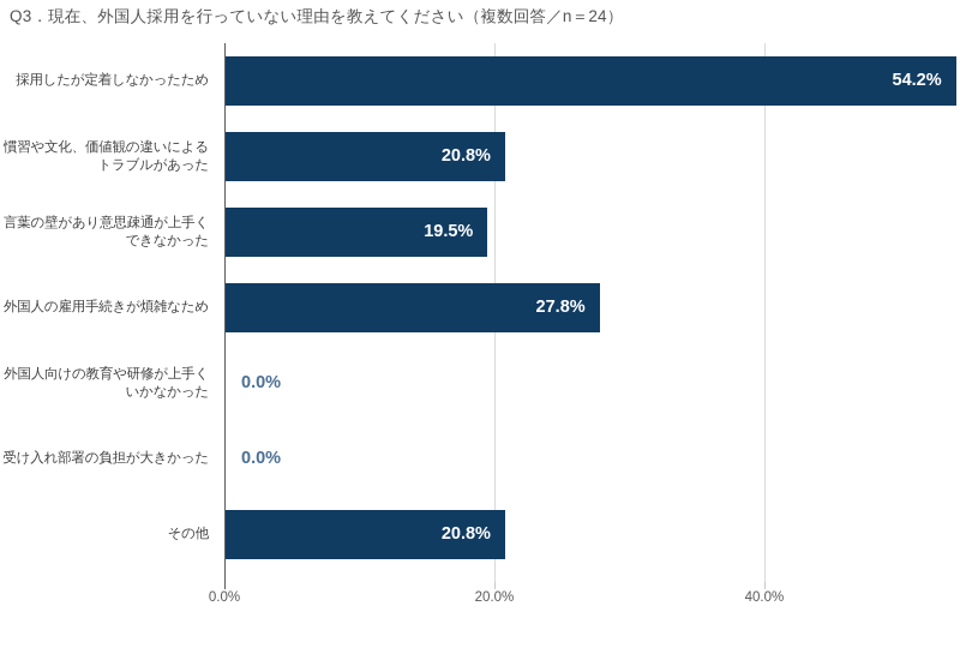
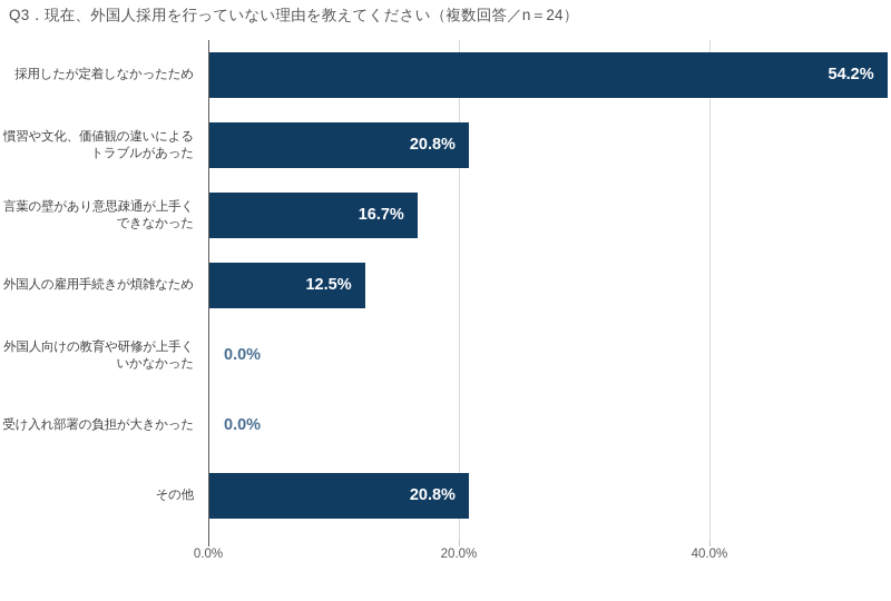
言葉の壁があり意思疎通が上手く できなかった: 19.5% -> 16.7%
外国人の雇用手続きが煩雑なため: 27.8% -> 12.5%
